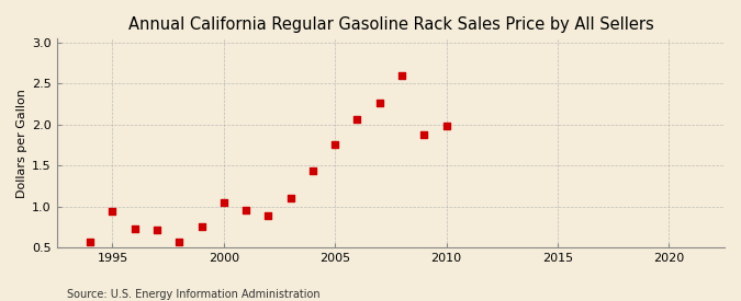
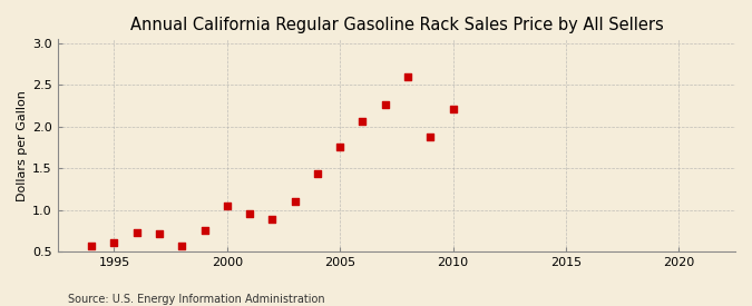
1995: 0.94 -> 0.61
2010: 1.98 -> 2.21
